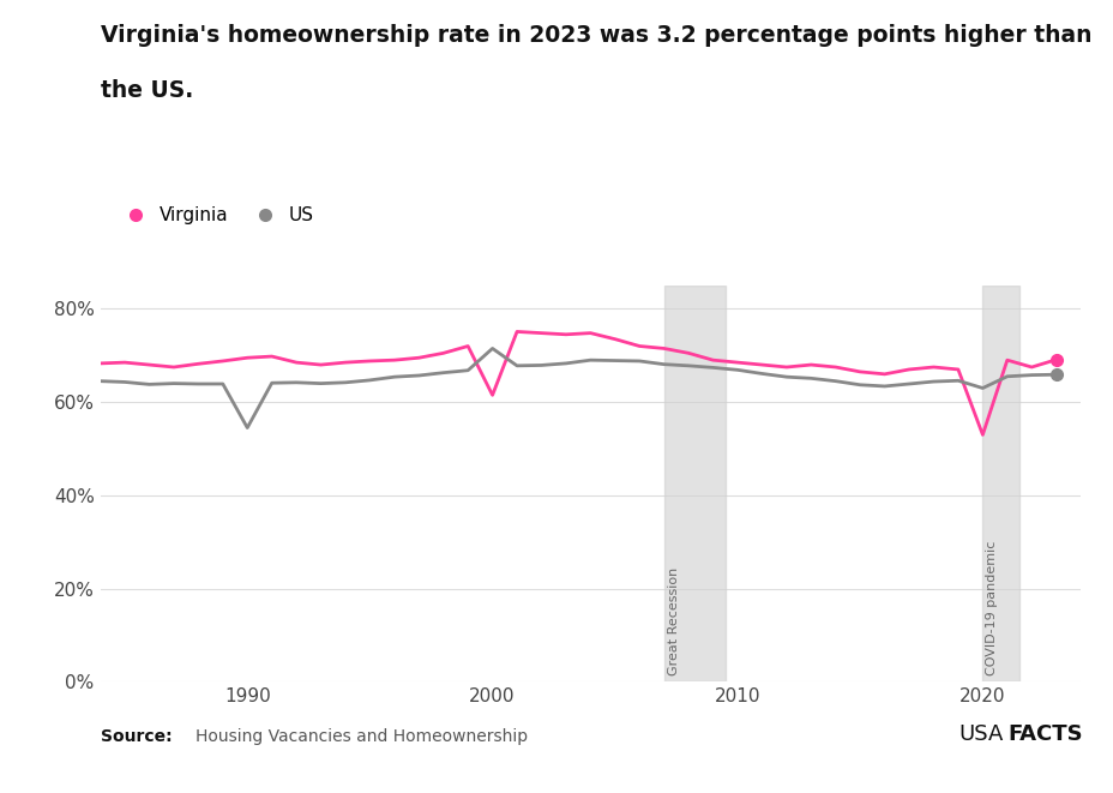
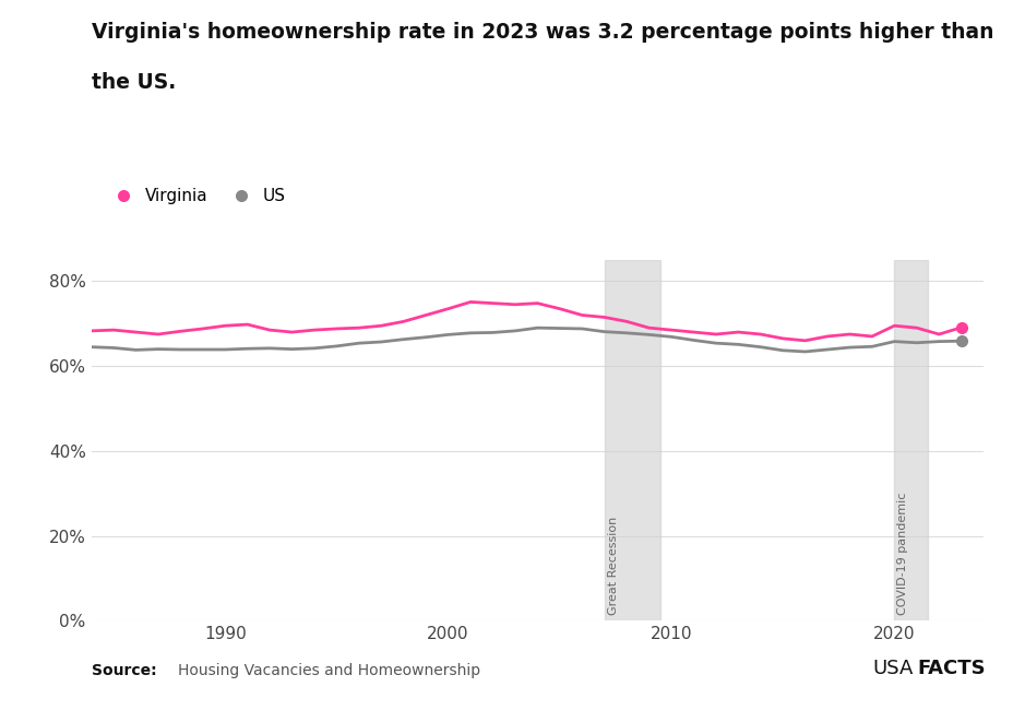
US/1990: 54.5% -> 63.9%
Virginia/2000: 61.5% -> 73.5%
US/2000: 71.5% -> 67.4%
Virginia/2020: 53.0% -> 69.5%
US/2020: 63.0% -> 65.8%
